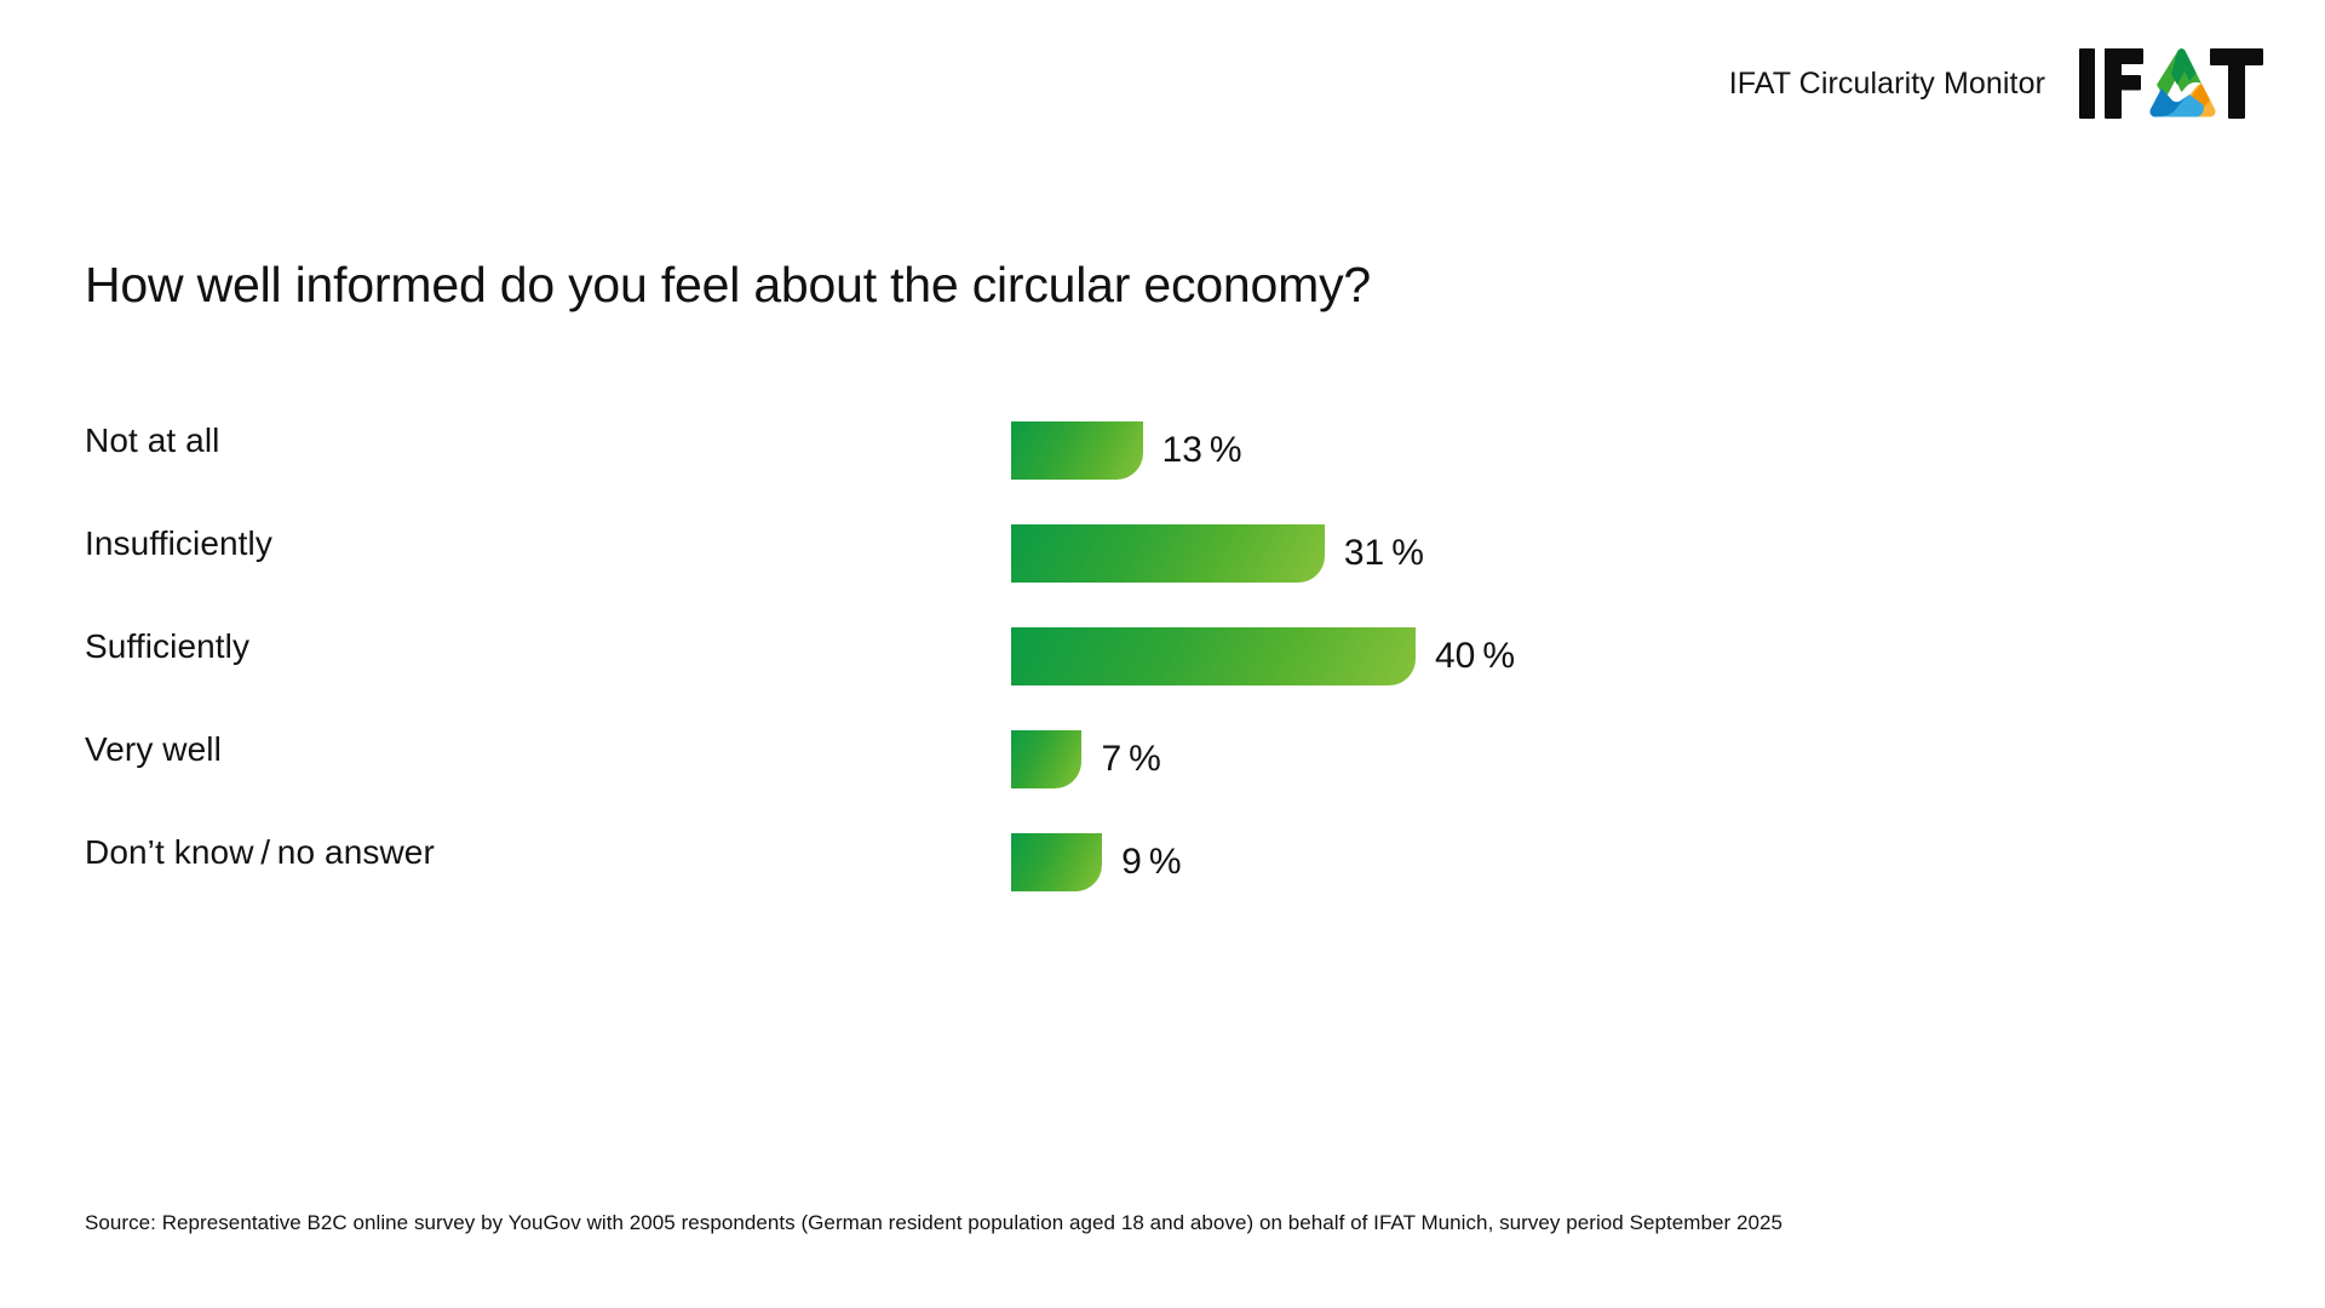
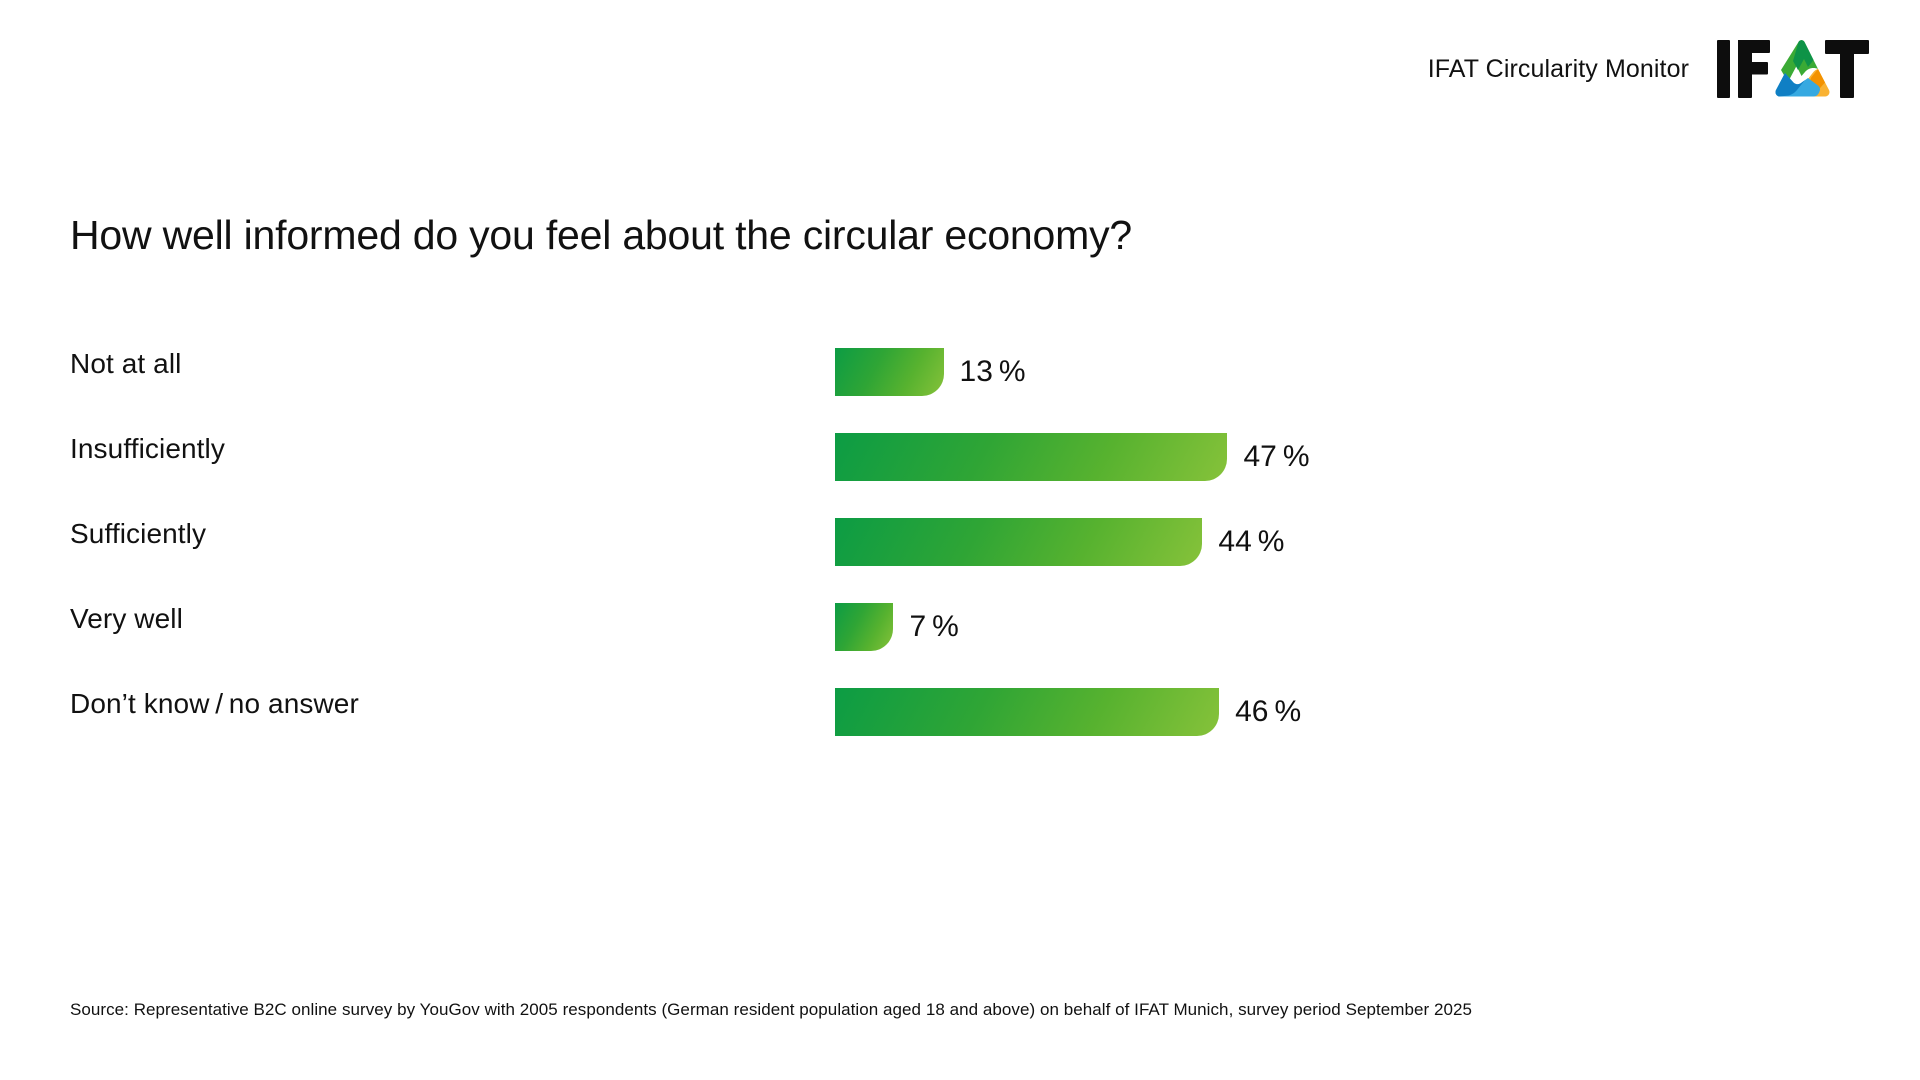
Insufficiently: 31 -> 47
Sufficiently: 40 -> 44
Don’t know / no answer: 9 -> 46
